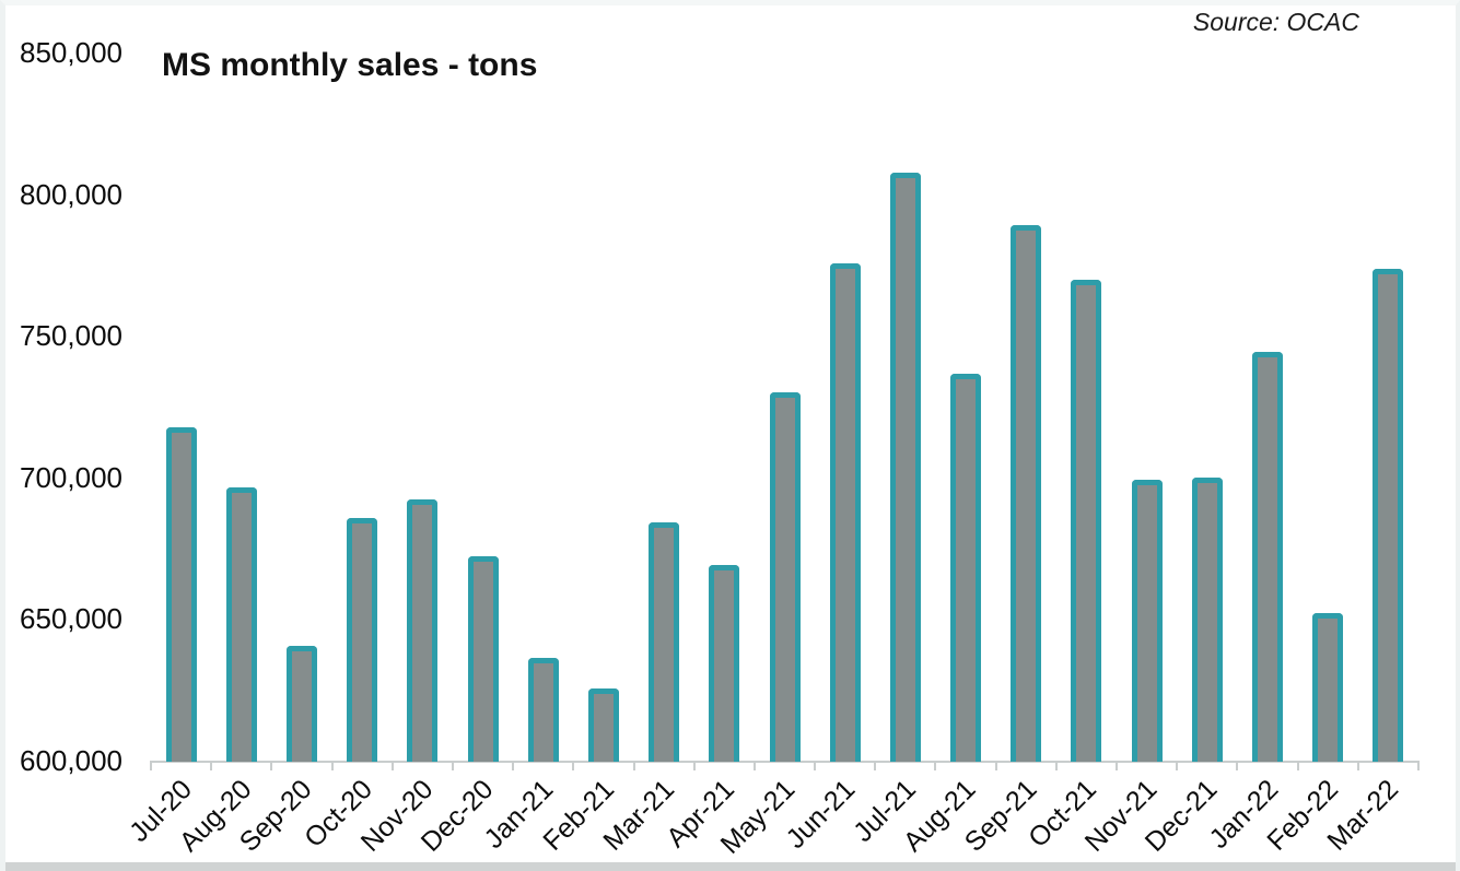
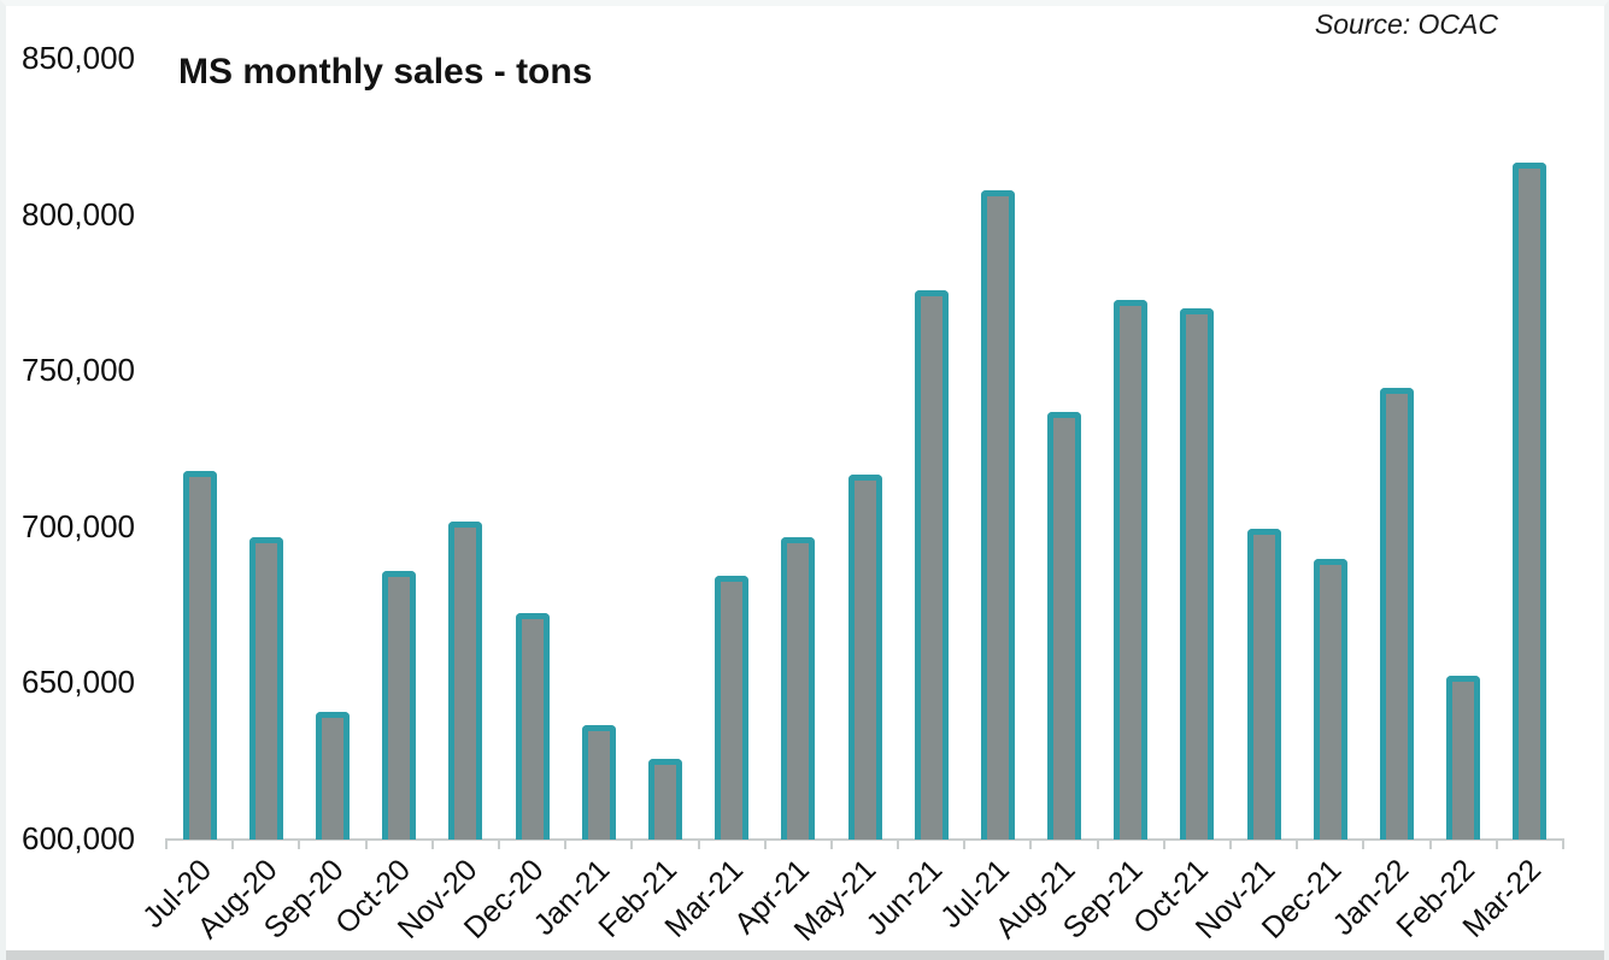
Nov-20: 692000 -> 702000
Apr-21: 670000 -> 697000
May-21: 730000 -> 717000
Sep-21: 790000 -> 773000
Dec-21: 700000 -> 690000
Mar-22: 774000 -> 817000
